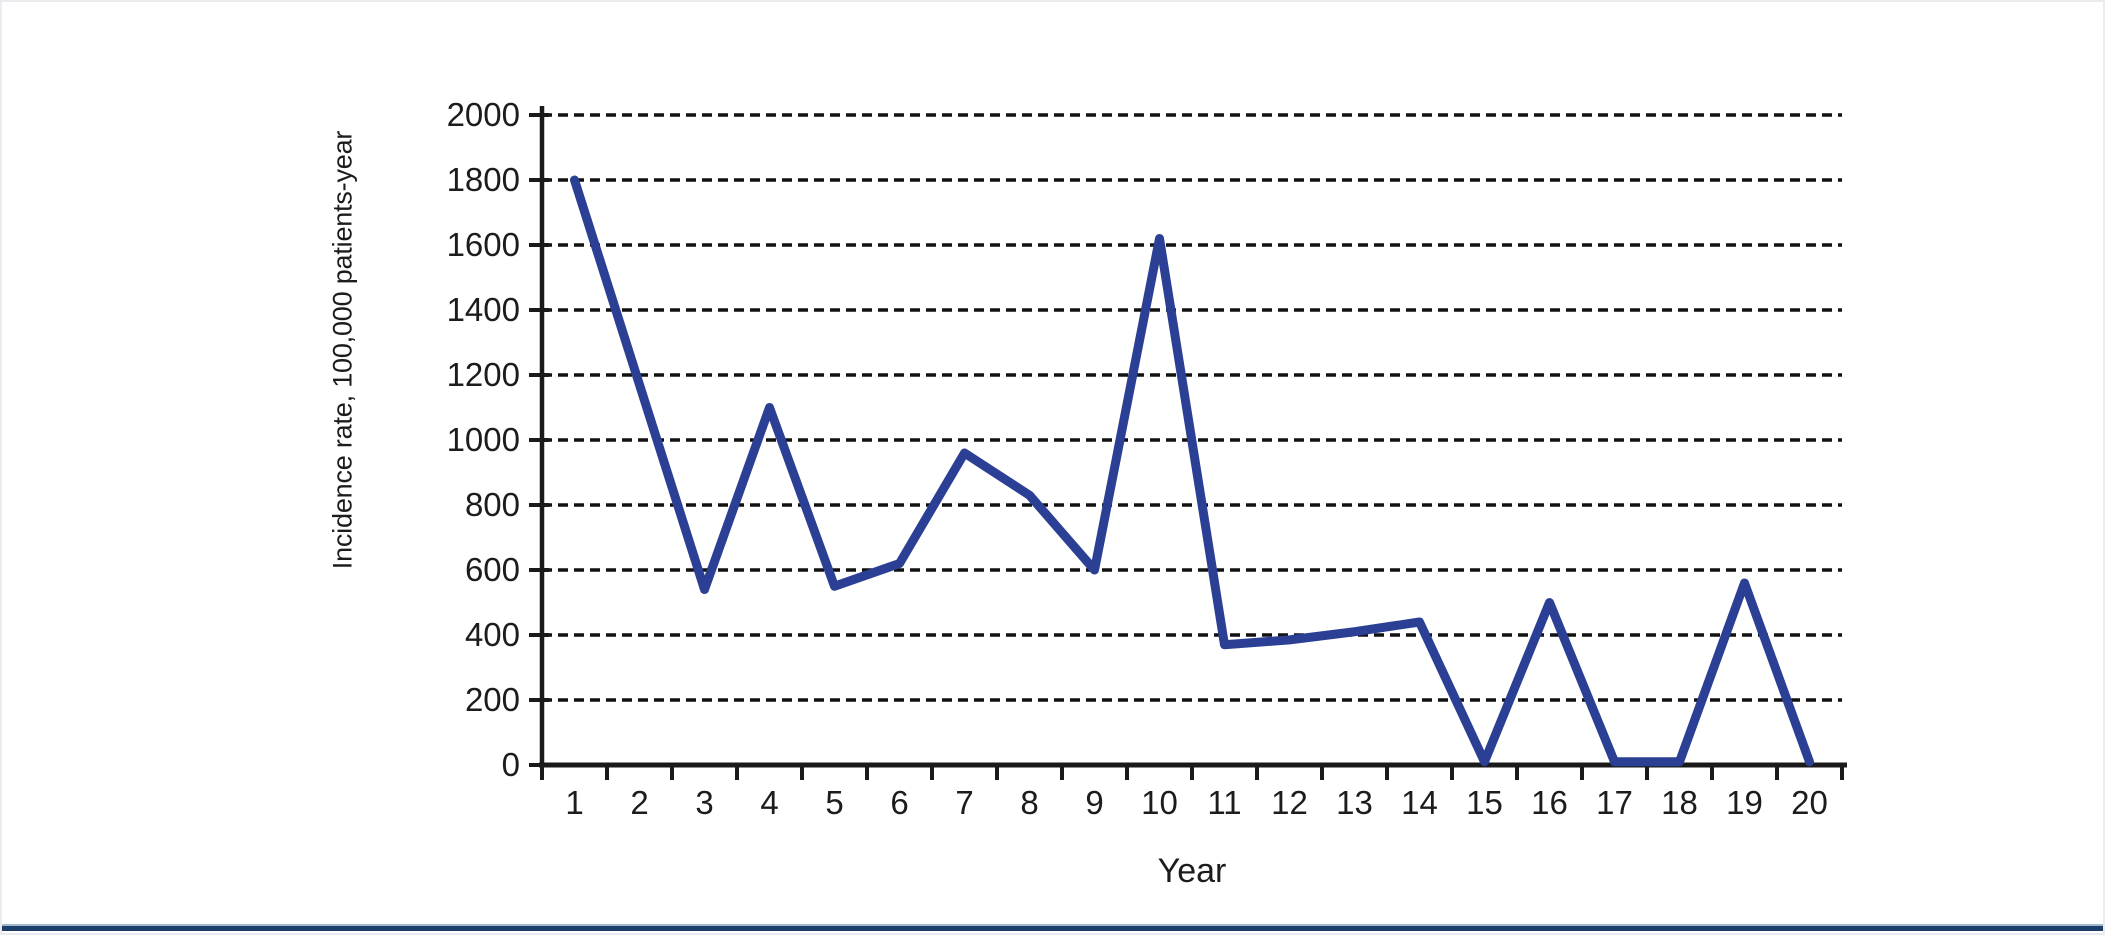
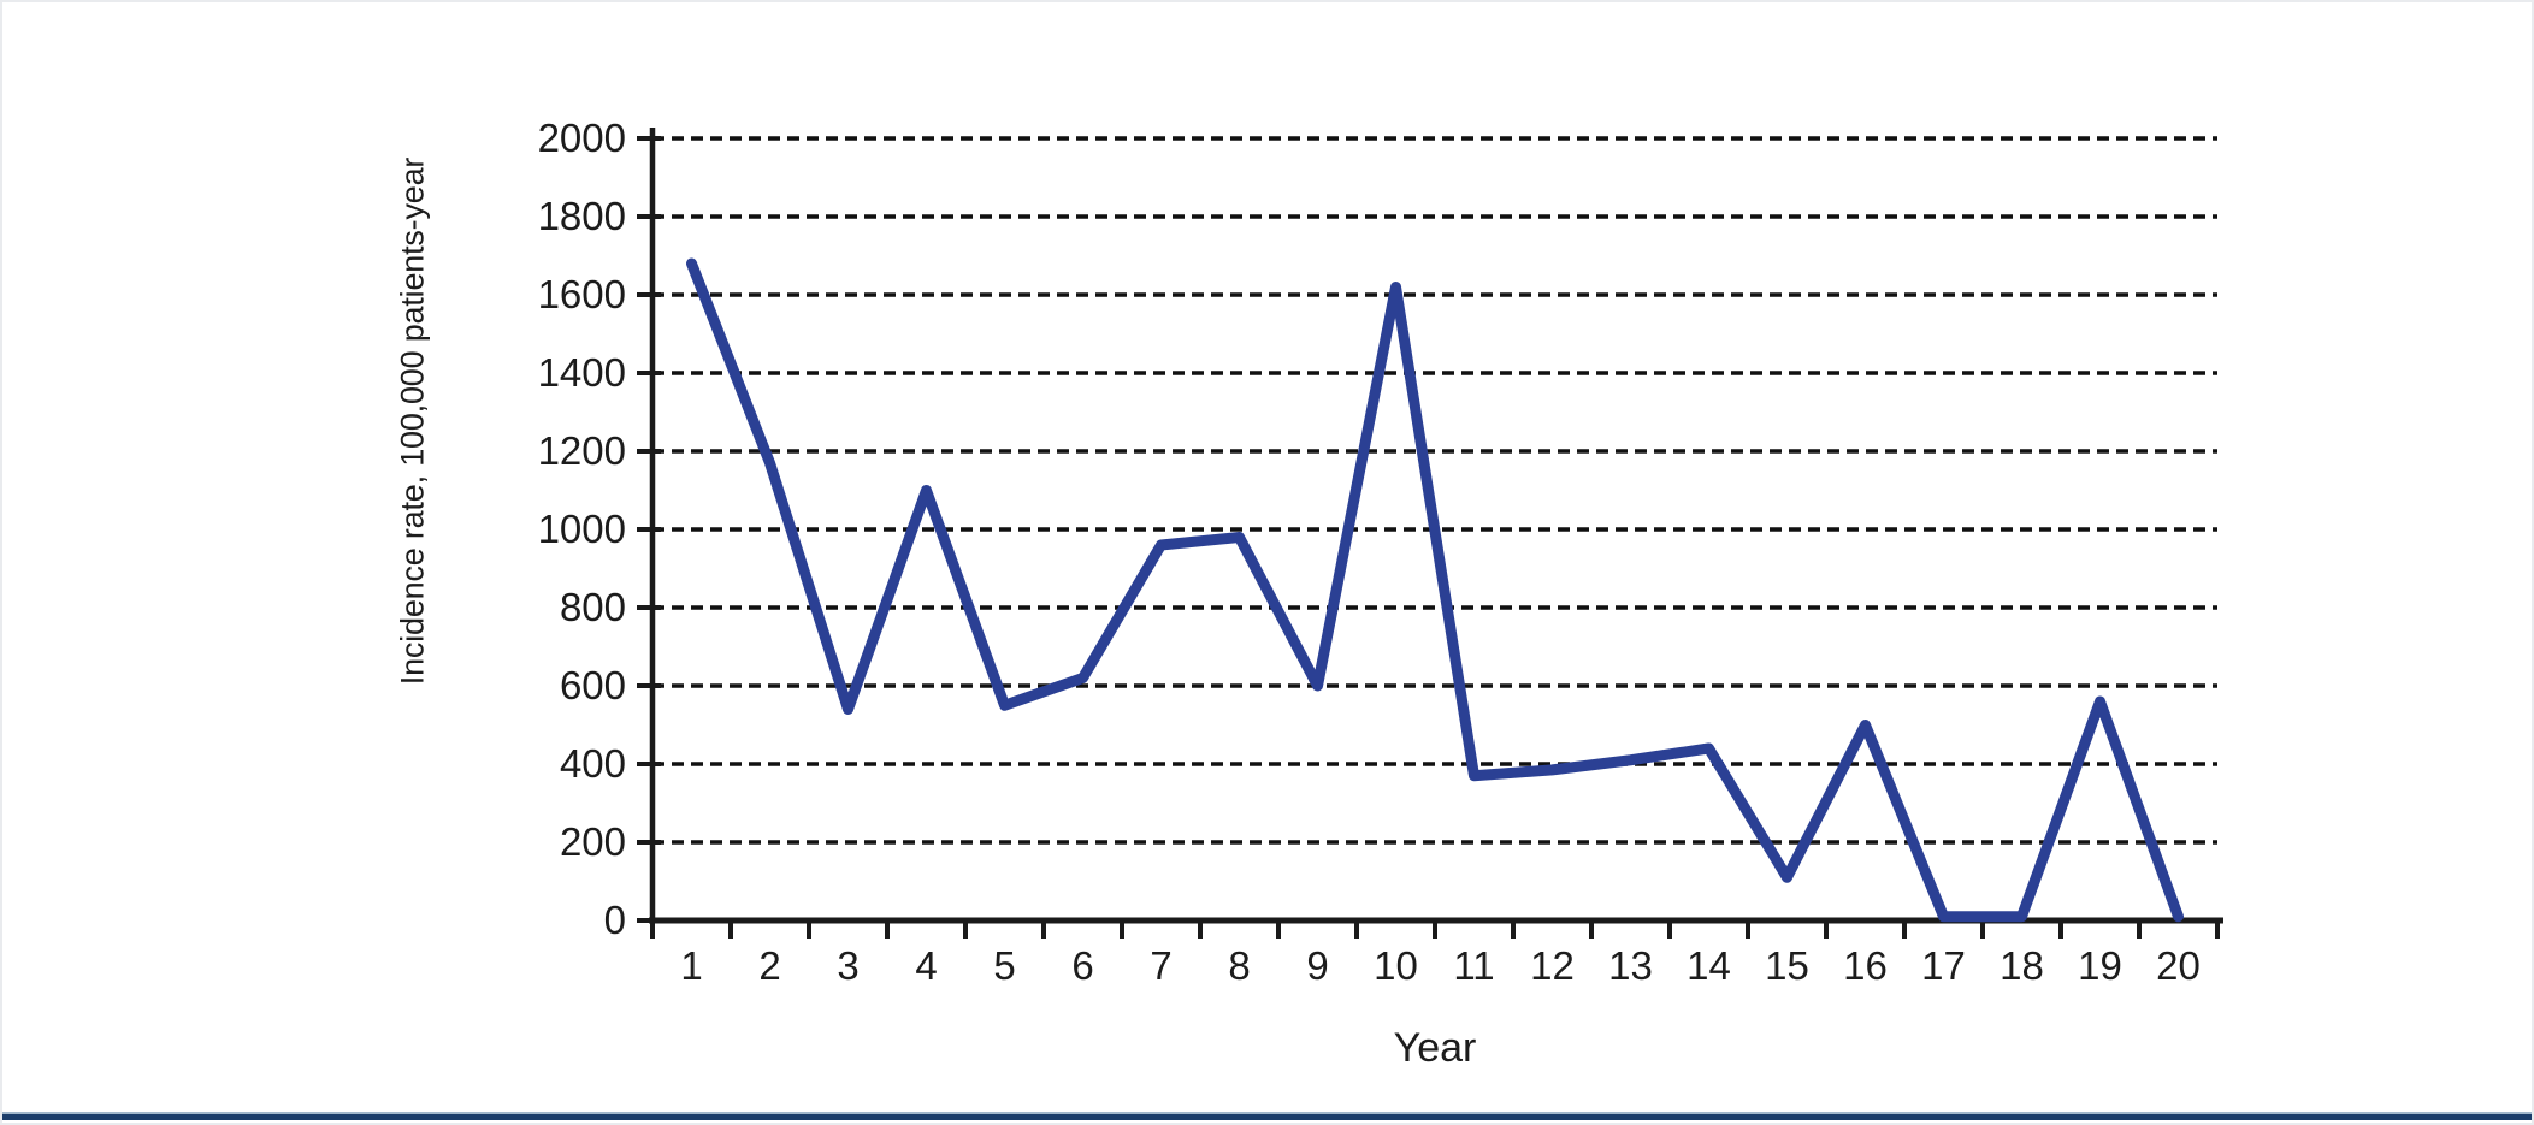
1: 1800 -> 1680
8: 830 -> 980
15: 10 -> 110
